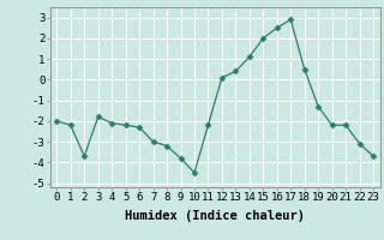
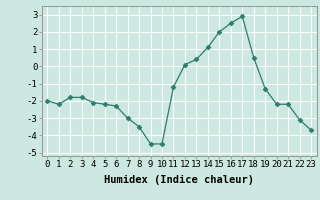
2: -3.7 -> -1.8
8: -3.2 -> -3.5
9: -3.8 -> -4.5
11: -2.2 -> -1.2
